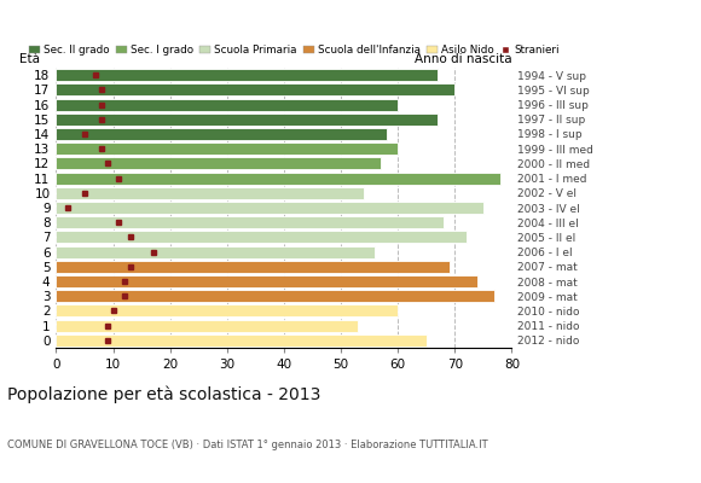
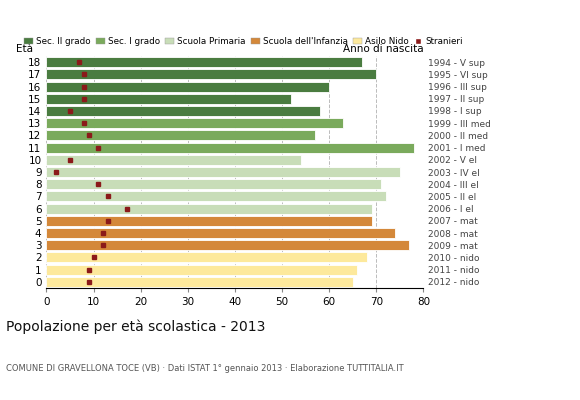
15: 67 -> 52
13: 60 -> 63
8: 68 -> 71
6: 56 -> 69
2: 60 -> 68
1: 53 -> 66
